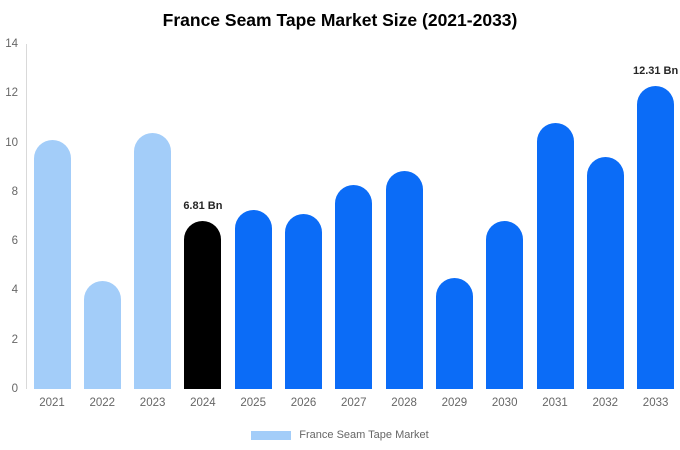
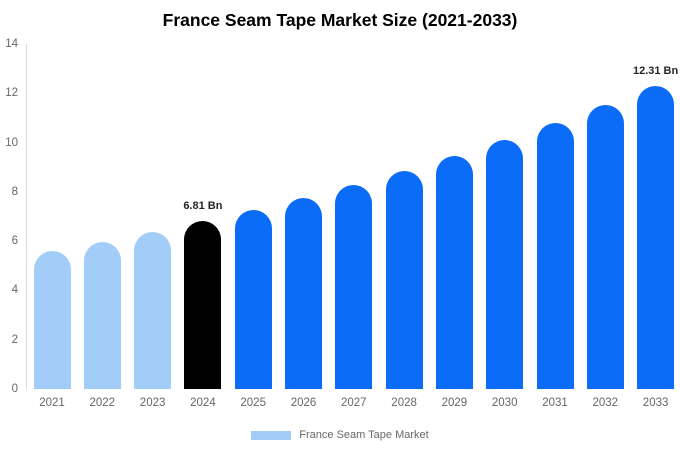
2021: 10.1 -> 5.6
2022: 4.4 -> 6.0
2023: 10.4 -> 6.4
2026: 7.1 -> 7.8
2029: 4.5 -> 9.5
2030: 6.8 -> 10.1
2032: 9.4 -> 11.5
